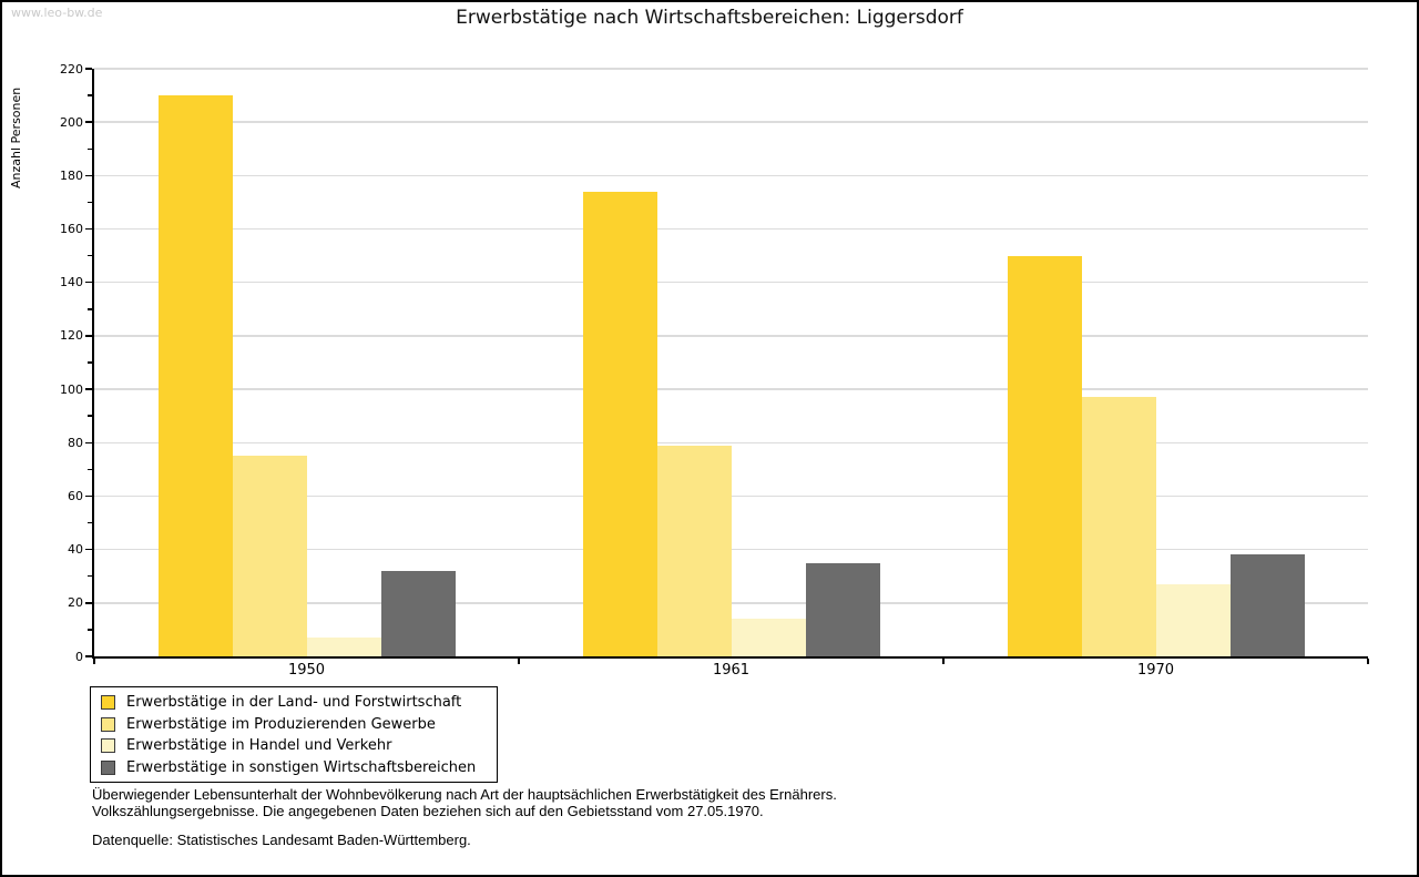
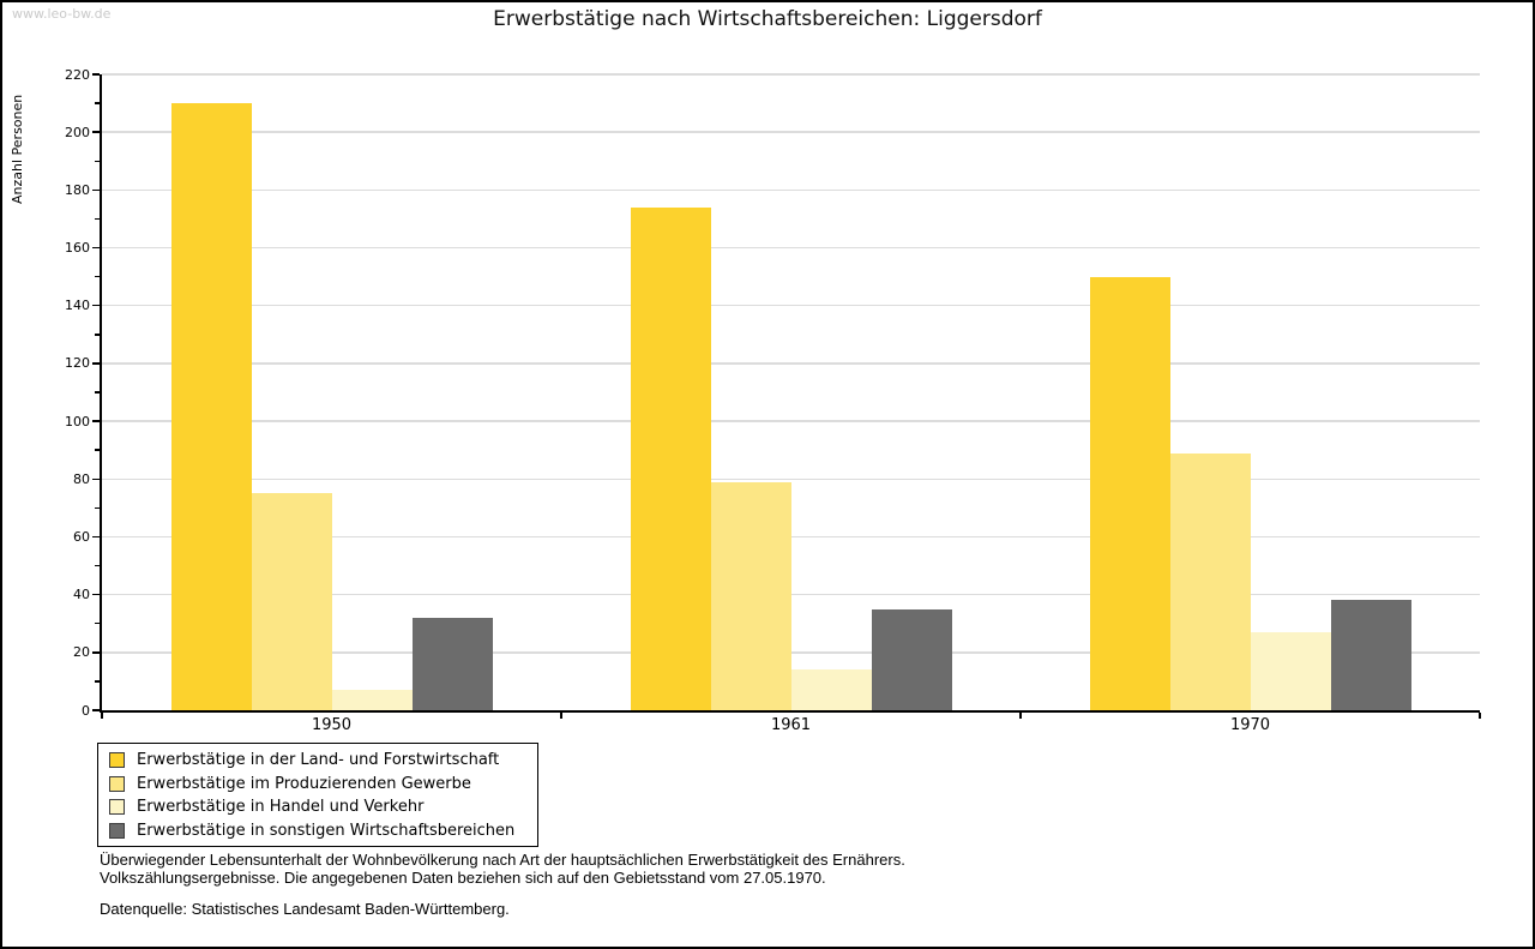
Erwerbstätige im Produzierenden Gewerbe/1970: 97 -> 89
